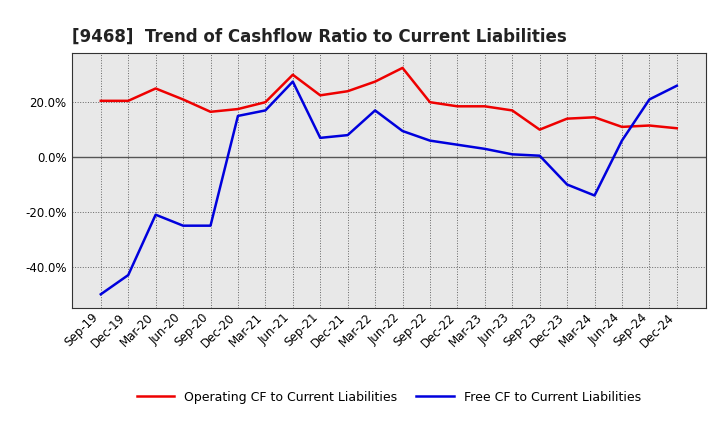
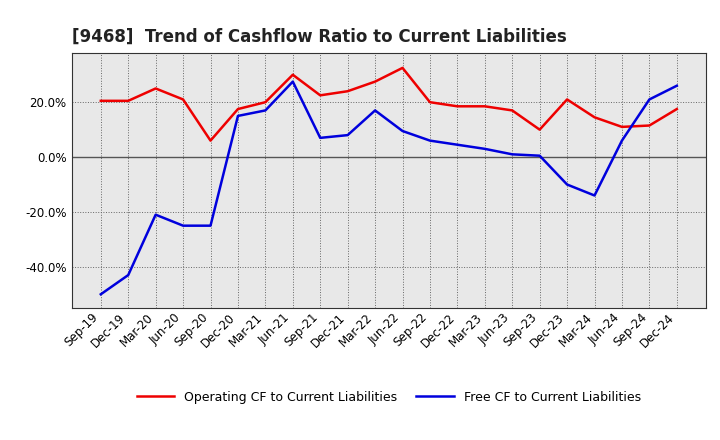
Operating CF to Current Liabilities/Sep-20: 16.5% -> 6.0%
Operating CF to Current Liabilities/Dec-23: 14.0% -> 21.0%
Operating CF to Current Liabilities/Dec-24: 10.5% -> 17.5%
